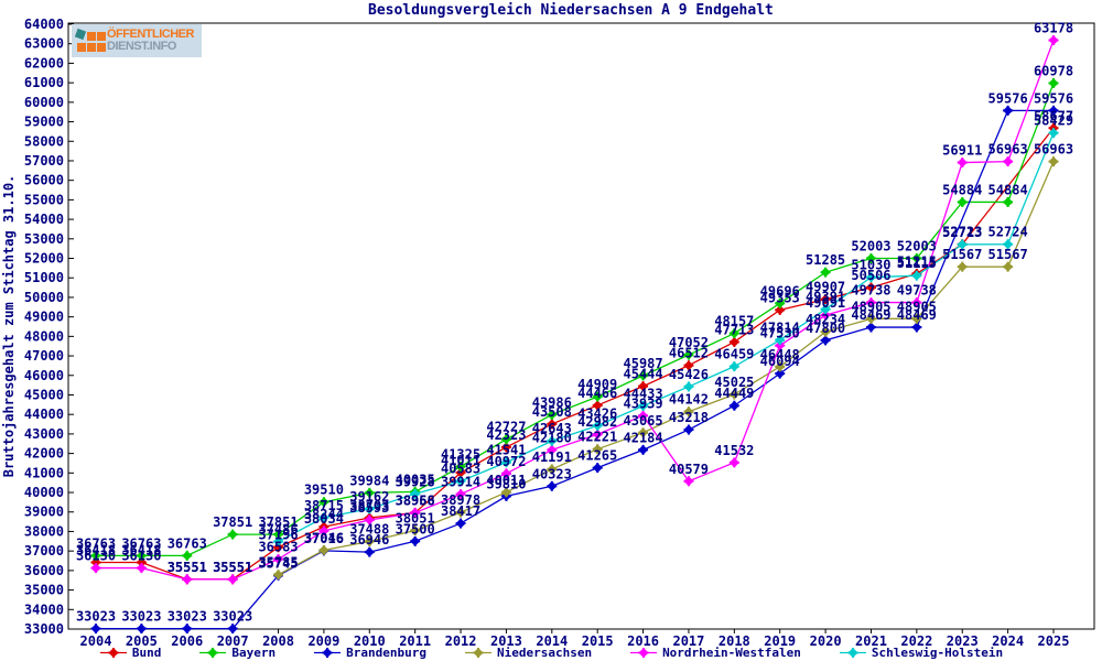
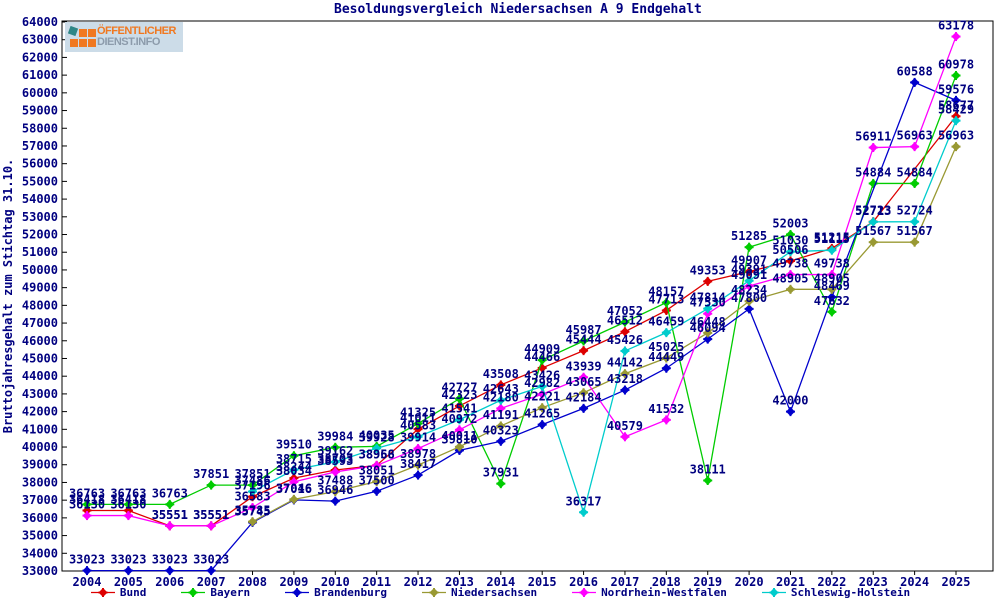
Bayern/2014: 43986 -> 37931
Schleswig-Holstein/2016: 44433 -> 36317
Bayern/2019: 49696 -> 38111
Brandenburg/2021: 48469 -> 42000
Bayern/2022: 52003 -> 47632
Brandenburg/2024: 59576 -> 60588
